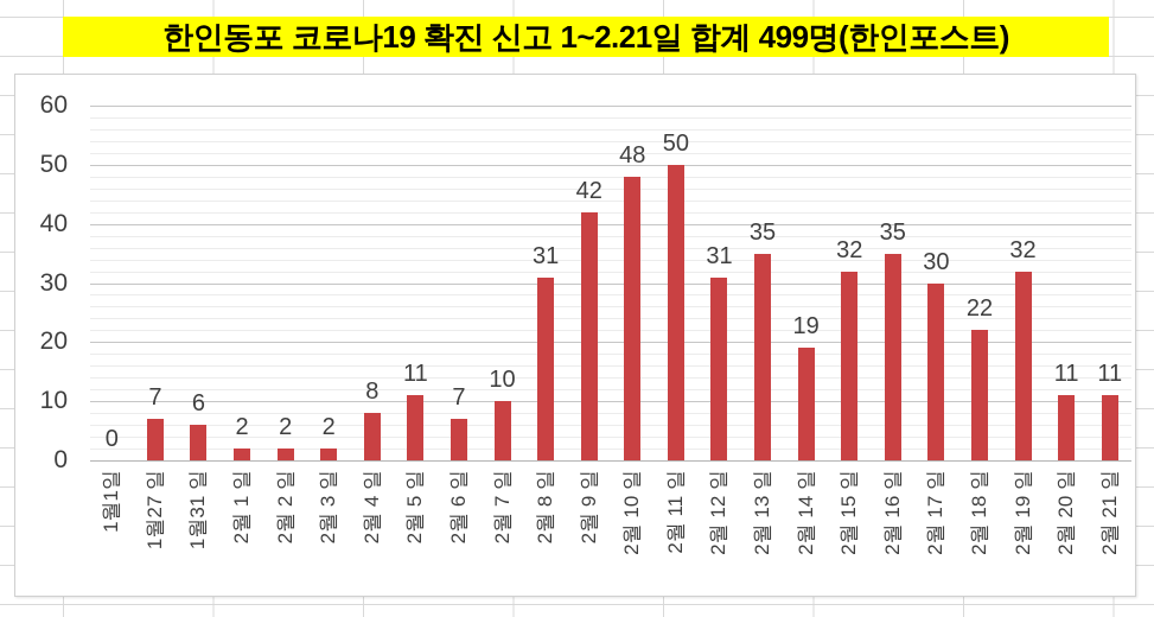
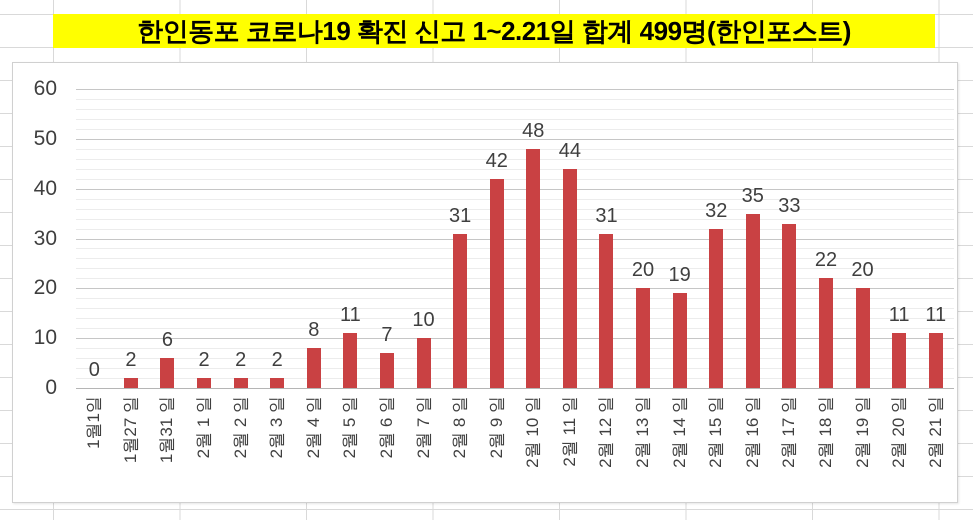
1월27 일: 7 -> 2
2월 11 일: 50 -> 44
2월 13 일: 35 -> 20
2월 17 일: 30 -> 33
2월 19 일: 32 -> 20
